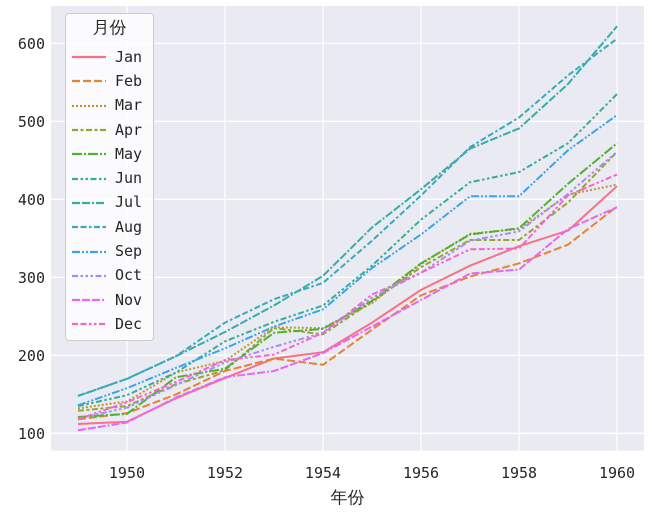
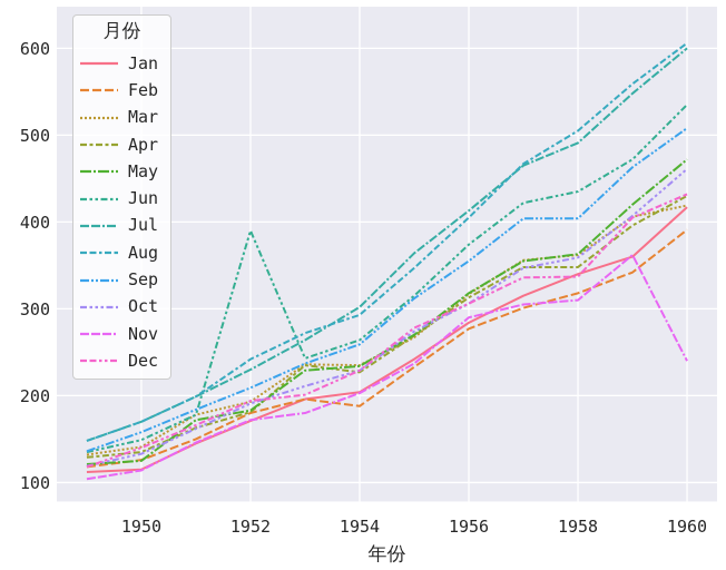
Jun/1952: 220 -> 390
Nov/1956: 270 -> 290
Apr/1960: 460 -> 430
Jul/1960: 620 -> 600
Nov/1960: 390 -> 240
